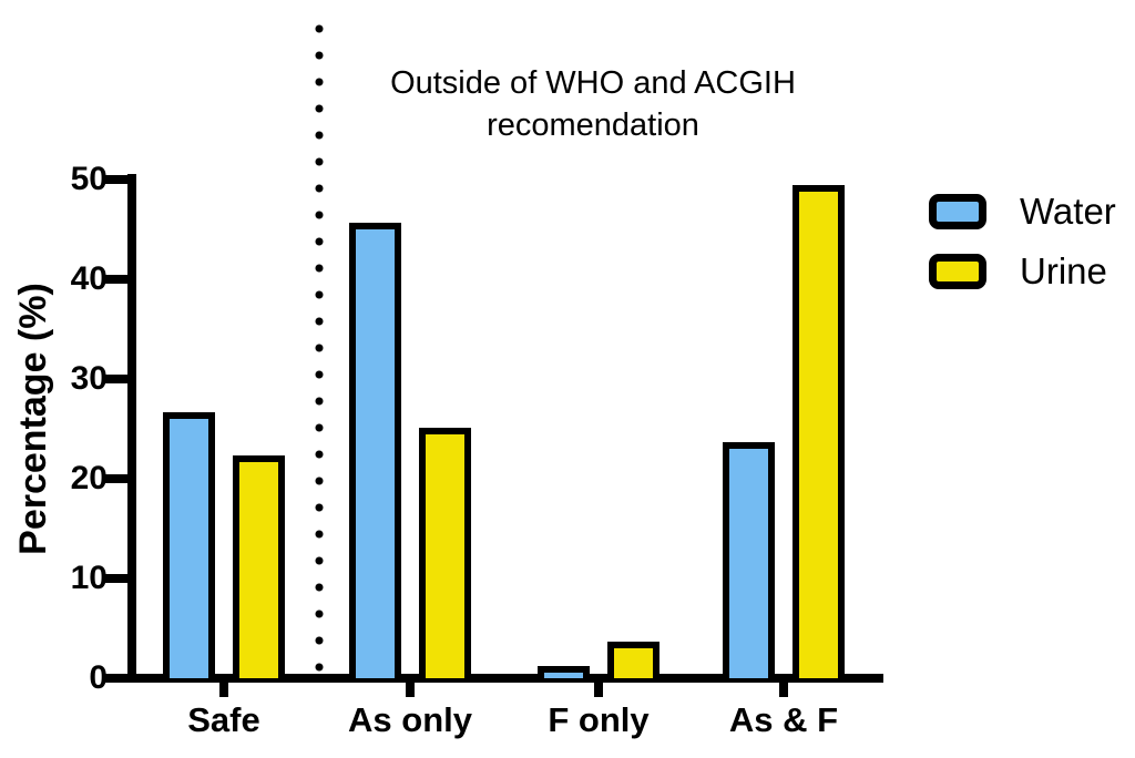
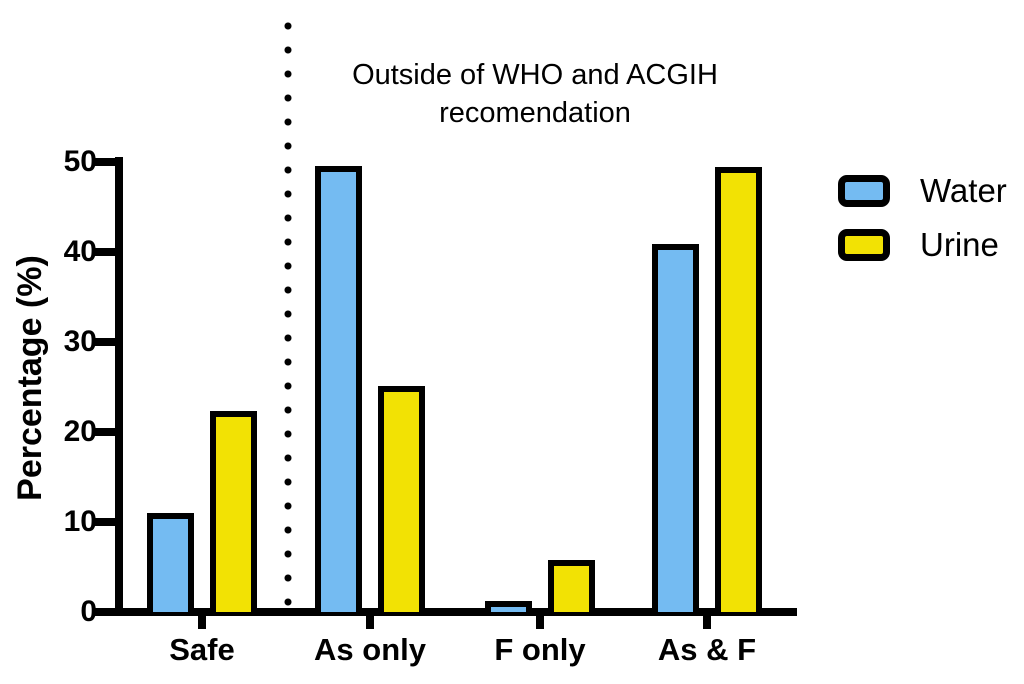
Water/Safe: 26 -> 10
Water/As only: 45 -> 49
Urine/F only: 3 -> 5
Water/As & F: 23 -> 40
